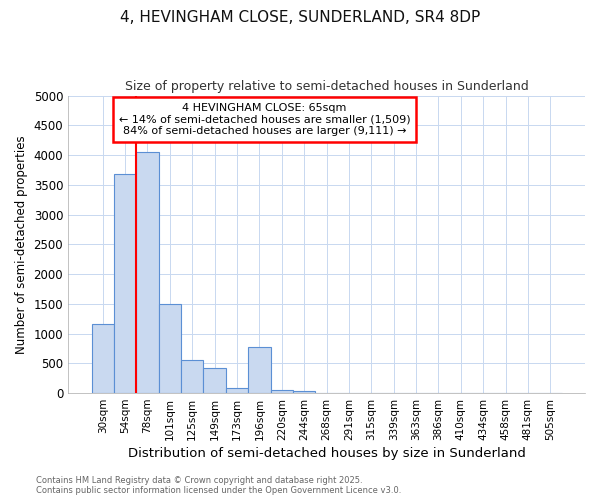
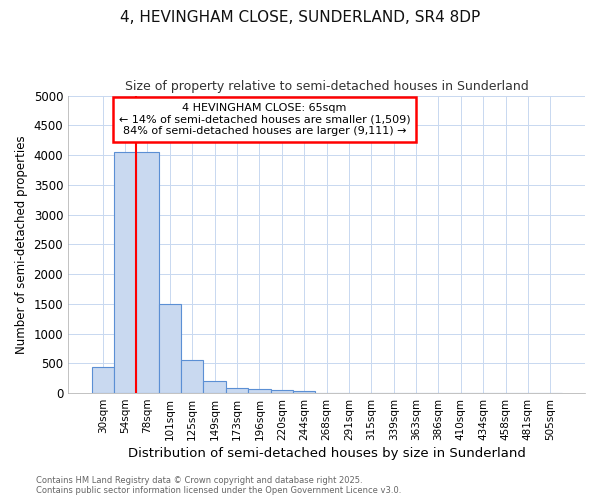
30sqm: 1160 -> 430
54sqm: 3680 -> 4050
149sqm: 420 -> 200
196sqm: 780 -> 60
